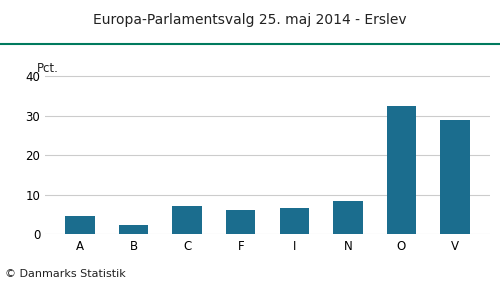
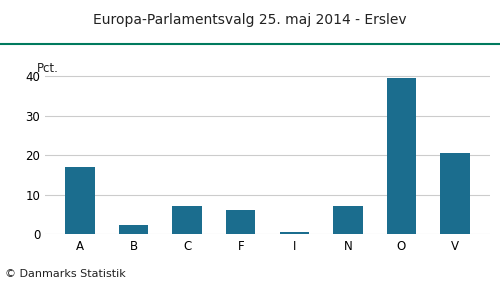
A: 4.5 -> 17.0
I: 6.5 -> 0.6
N: 8.5 -> 7.0
O: 32.5 -> 39.5
V: 29.0 -> 20.5
